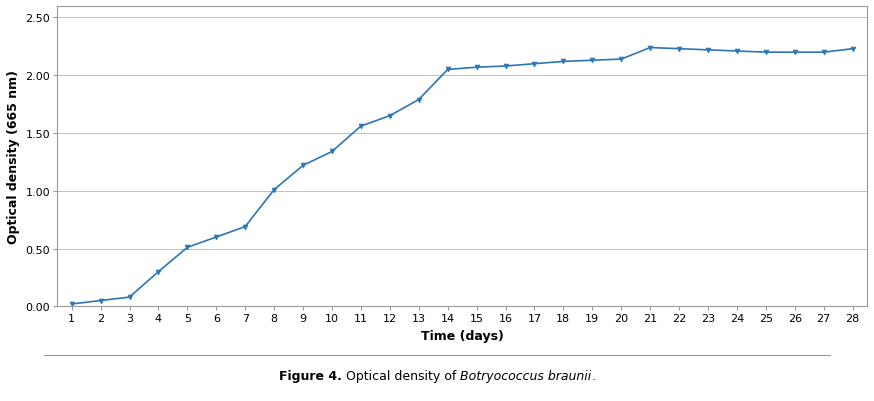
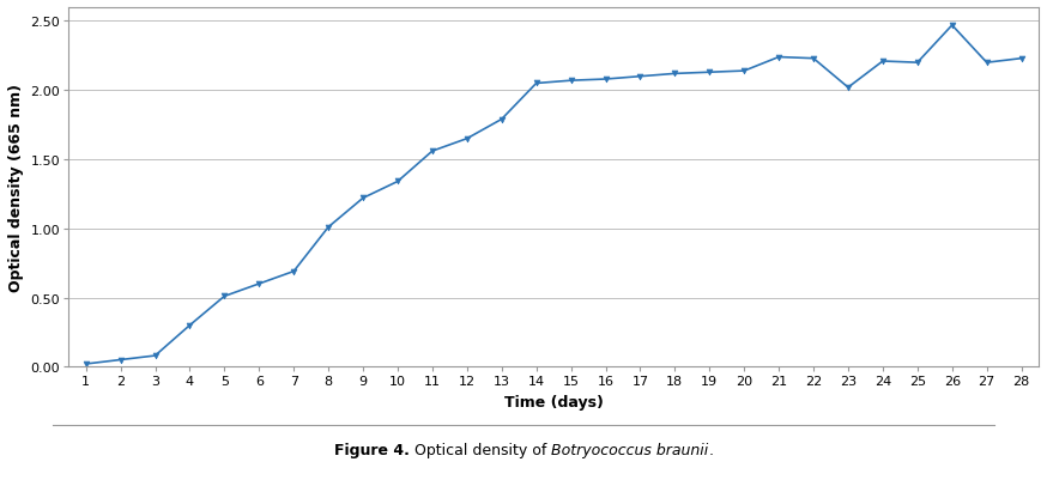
23: 2.22 -> 2.02
26: 2.20 -> 2.47
